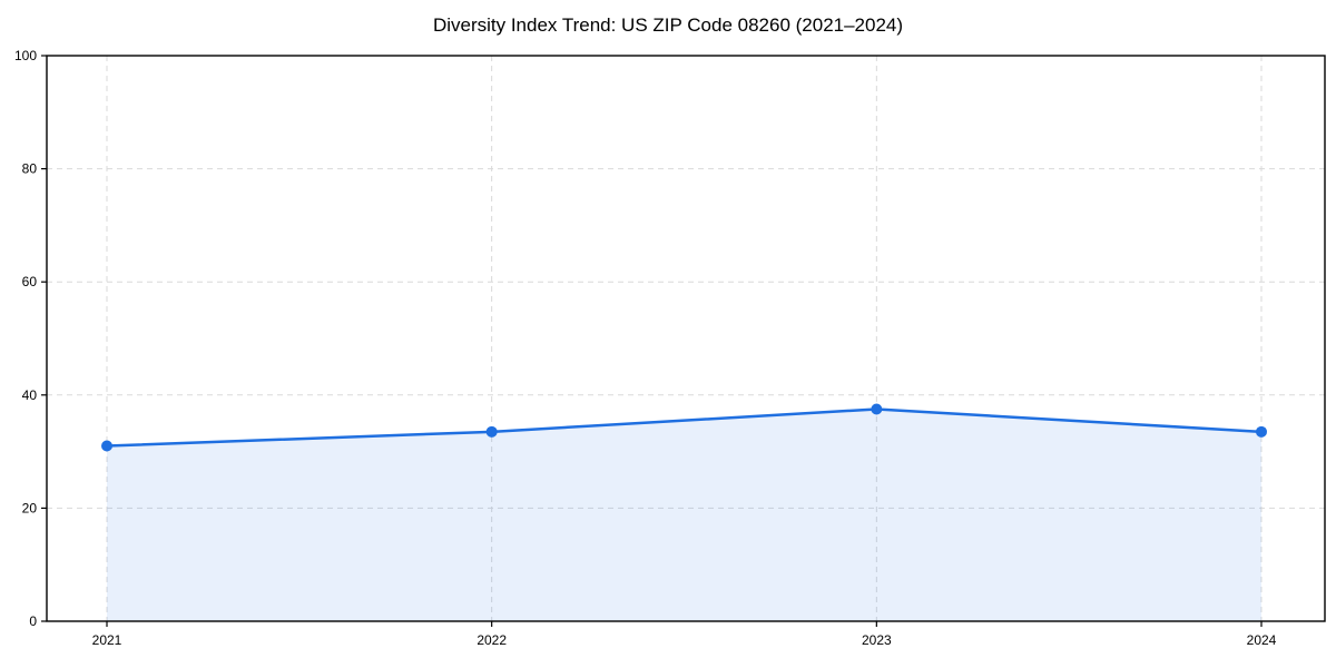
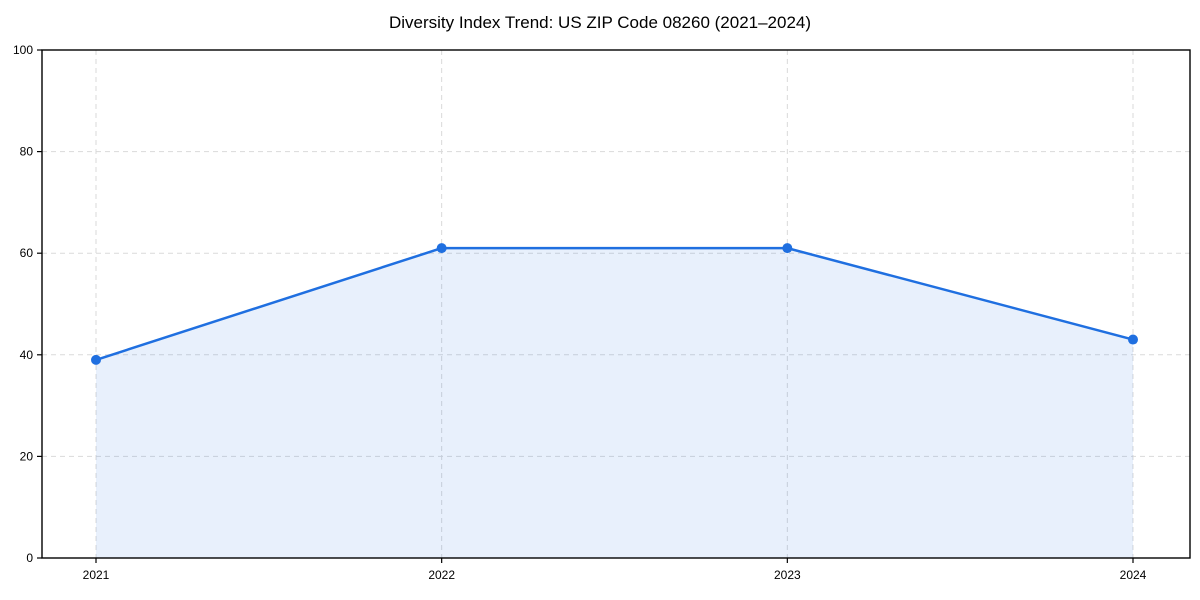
2021: 31 -> 39
2022: 34 -> 61
2023: 38 -> 61
2024: 34 -> 43
